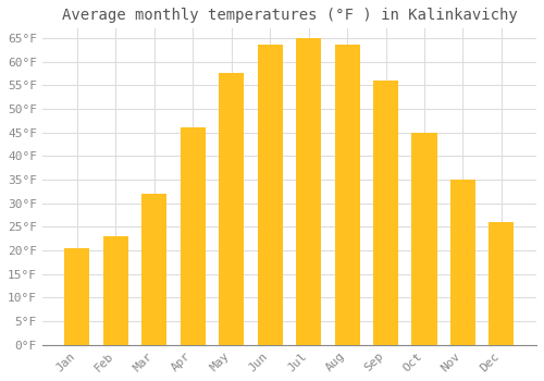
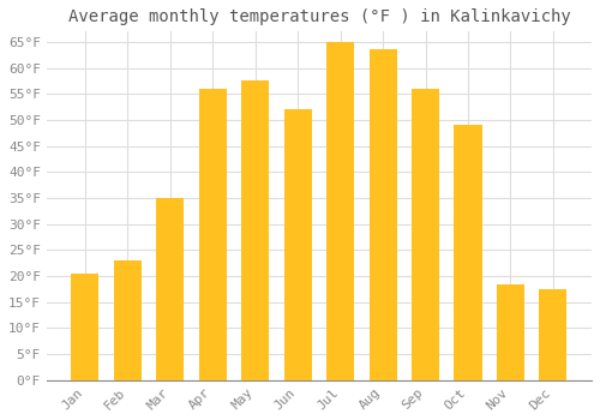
Mar: 32.0°F -> 35.0°F
Apr: 46.0°F -> 56.0°F
Jun: 63.5°F -> 52.0°F
Oct: 45.0°F -> 49.0°F
Nov: 35.0°F -> 18.5°F
Dec: 26.0°F -> 17.5°F
